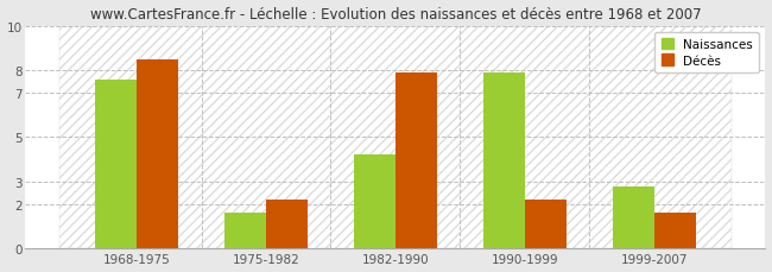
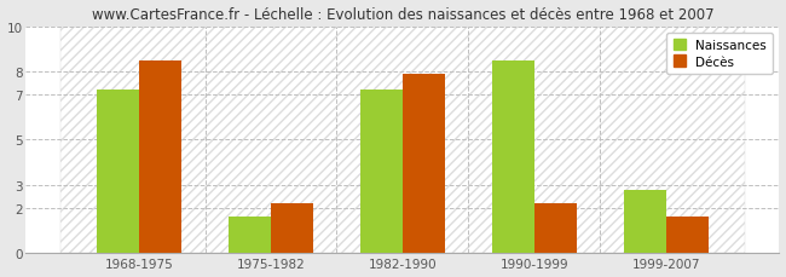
Naissances/1968-1975: 7.6 -> 7.2
Naissances/1982-1990: 4.2 -> 7.2
Naissances/1990-1999: 7.9 -> 8.5
